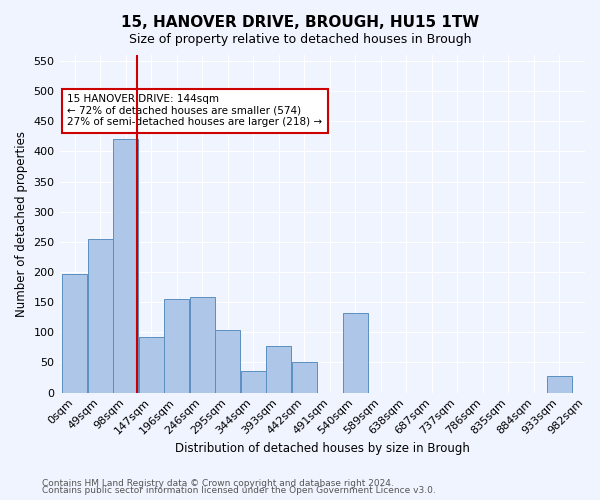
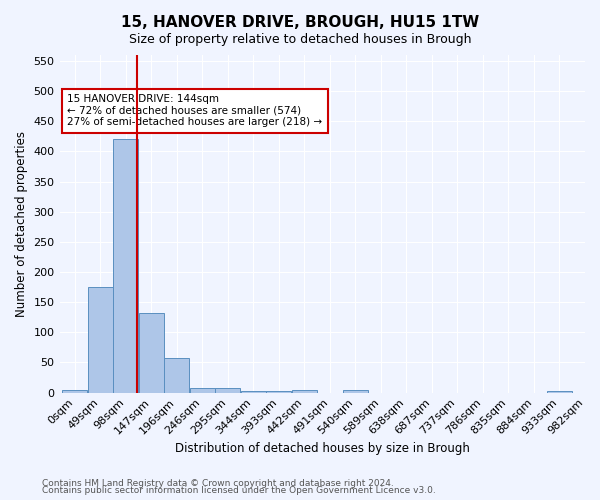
0sqm: 196 -> 5
49sqm: 254 -> 175
147sqm: 92 -> 132
196sqm: 156 -> 58
246sqm: 158 -> 8
295sqm: 104 -> 8
344sqm: 36 -> 2
393sqm: 78 -> 3
442sqm: 50 -> 4
540sqm: 132 -> 5
933sqm: 28 -> 3
